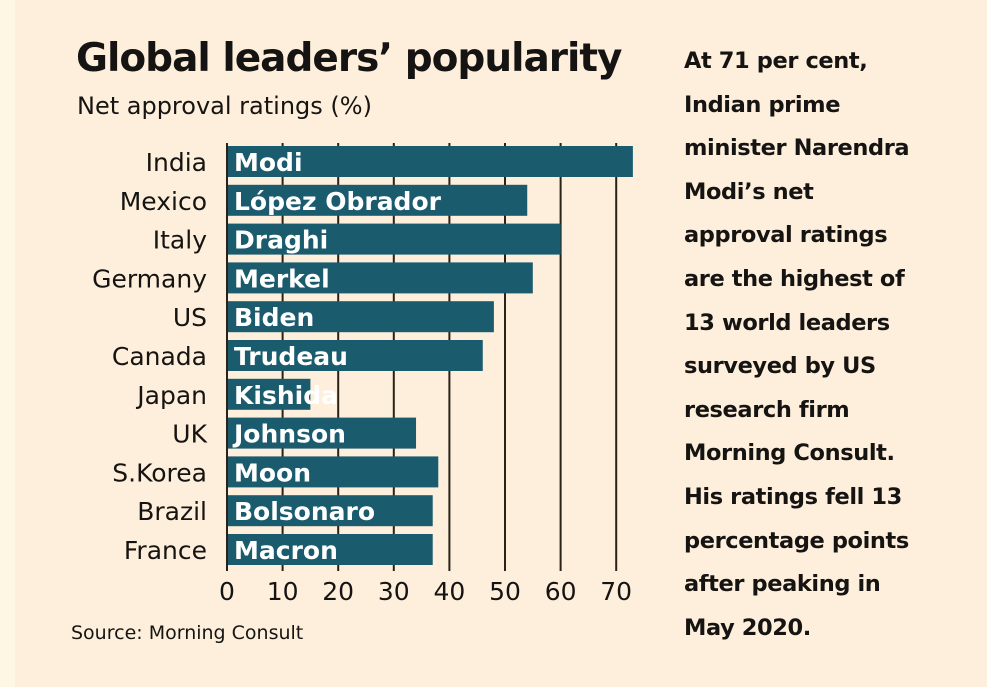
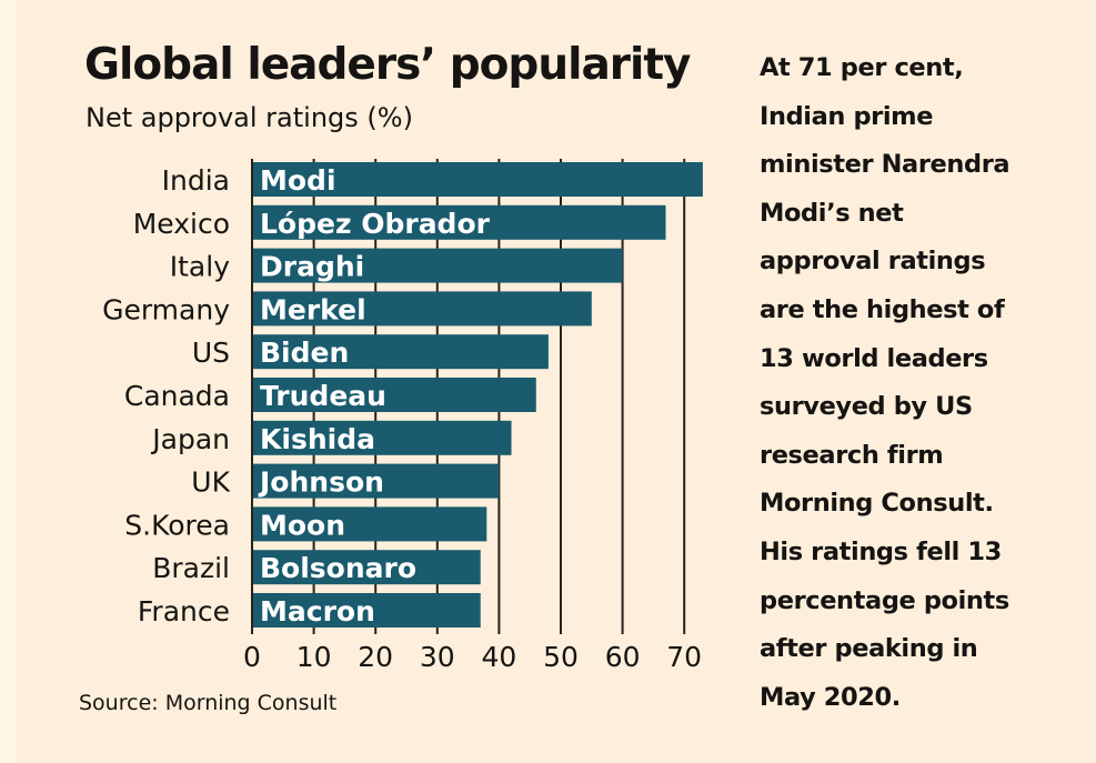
Mexico: 54 -> 67
Japan: 15 -> 42
UK: 34 -> 40
